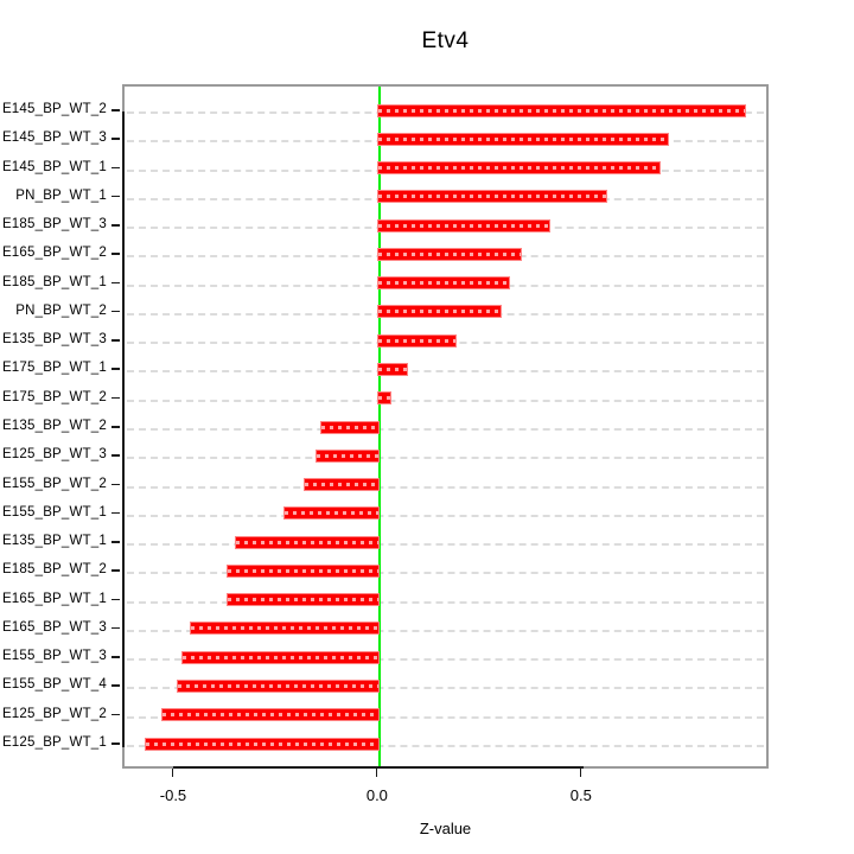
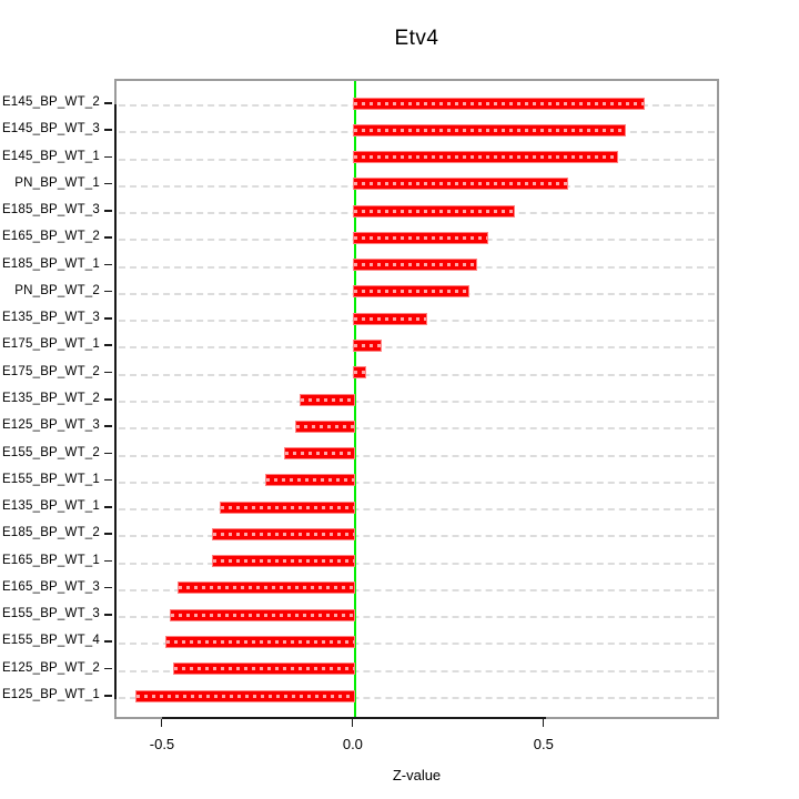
E145_BP_WT_2: 0.90 -> 0.76
E125_BP_WT_2: -0.53 -> -0.47
